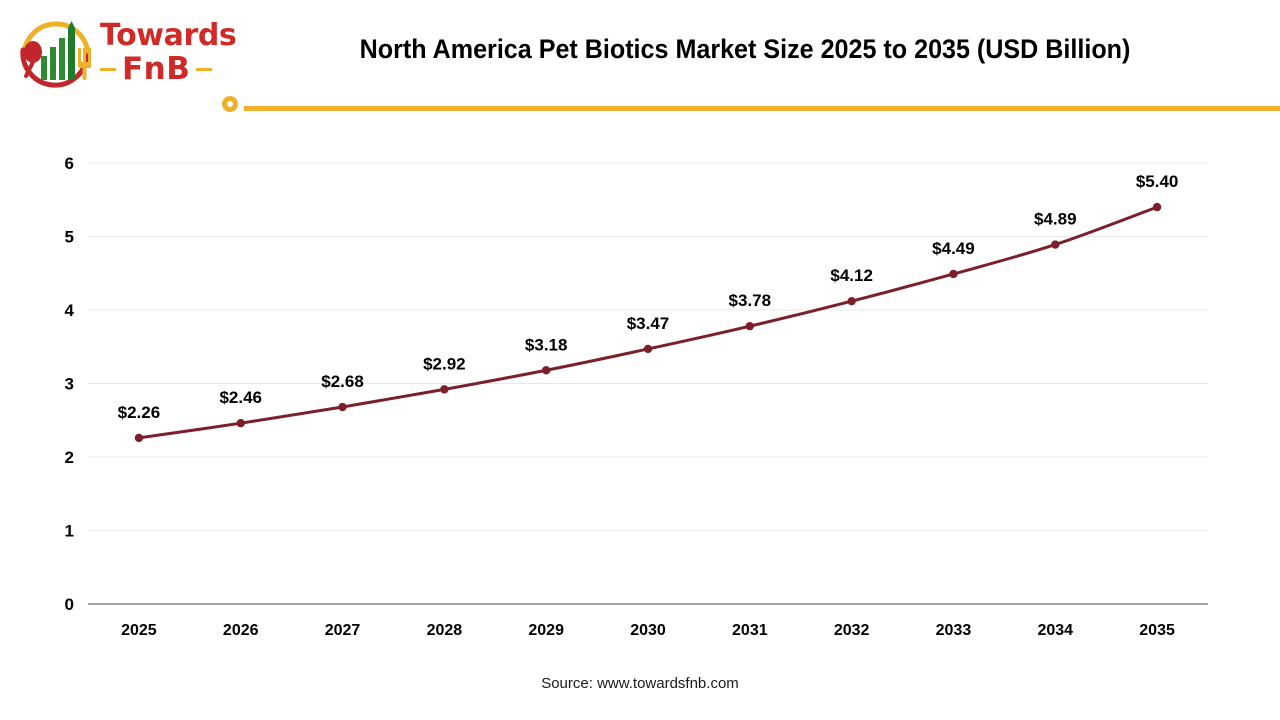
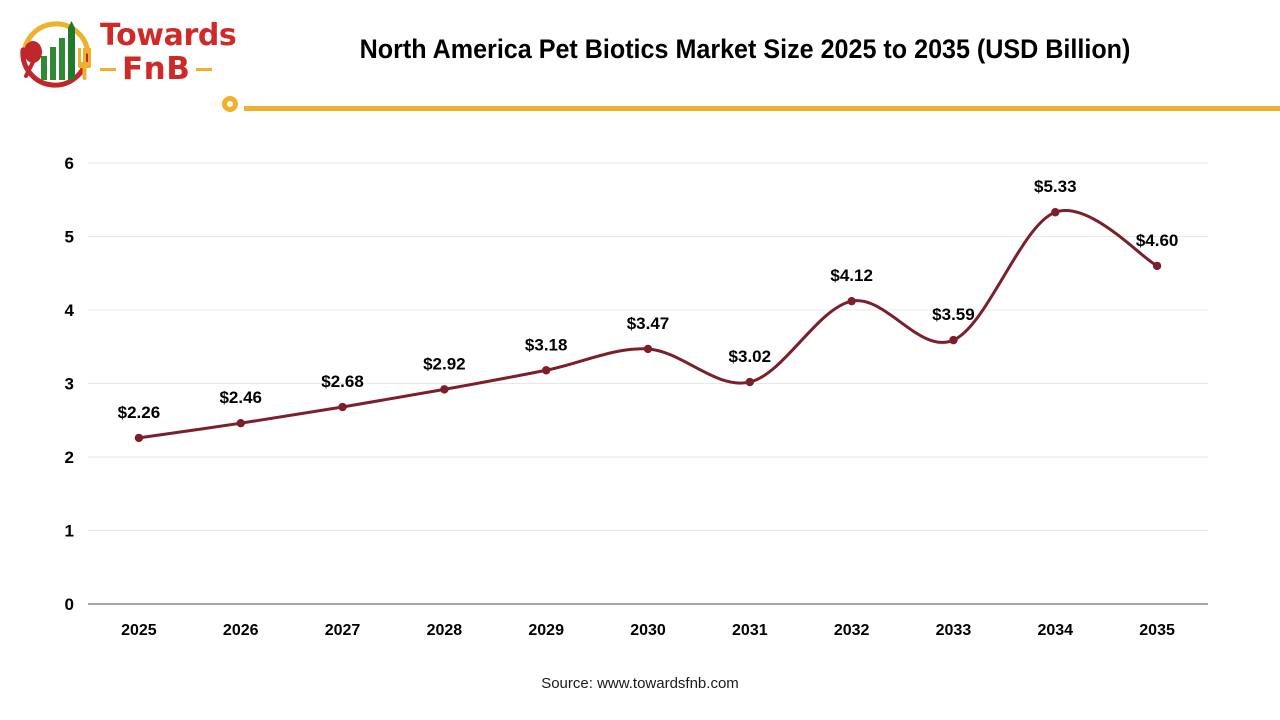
2031: $3.78 -> $3.02
2033: $4.49 -> $3.59
2034: $4.89 -> $5.33
2035: $5.40 -> $4.60
